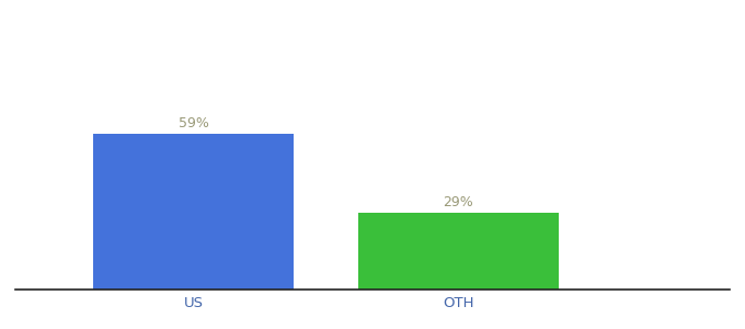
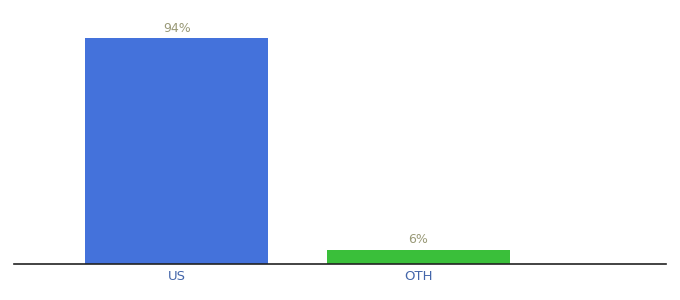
US: 59% -> 94%
OTH: 29% -> 6%
